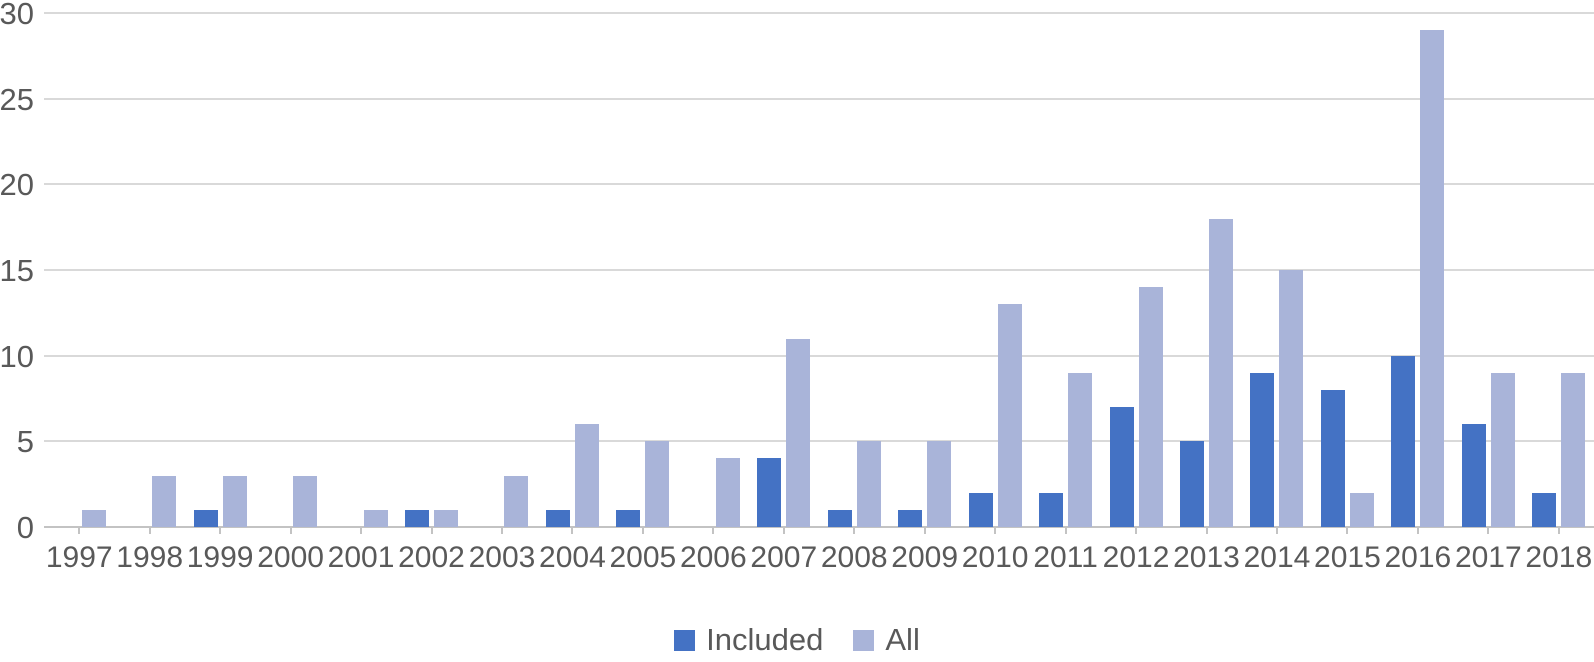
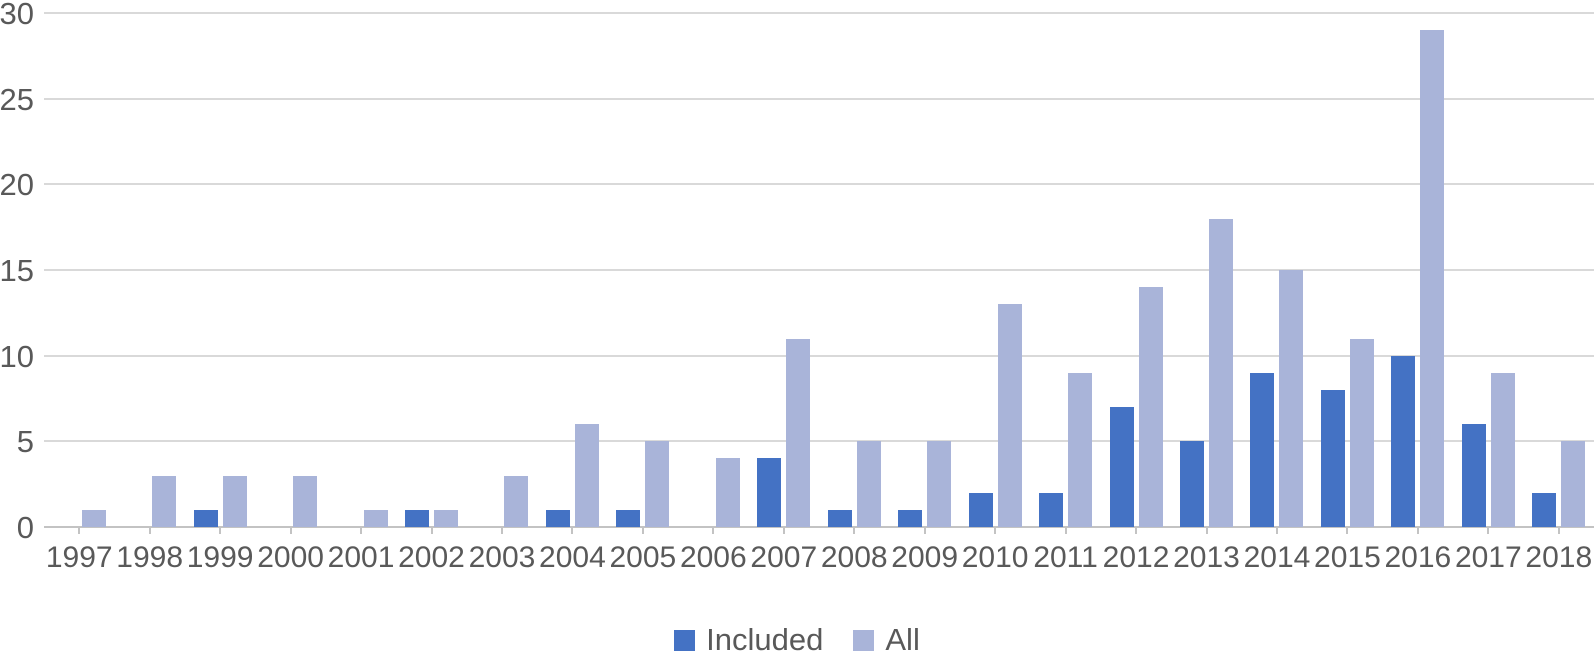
All/2015: 2 -> 11
All/2018: 9 -> 5
